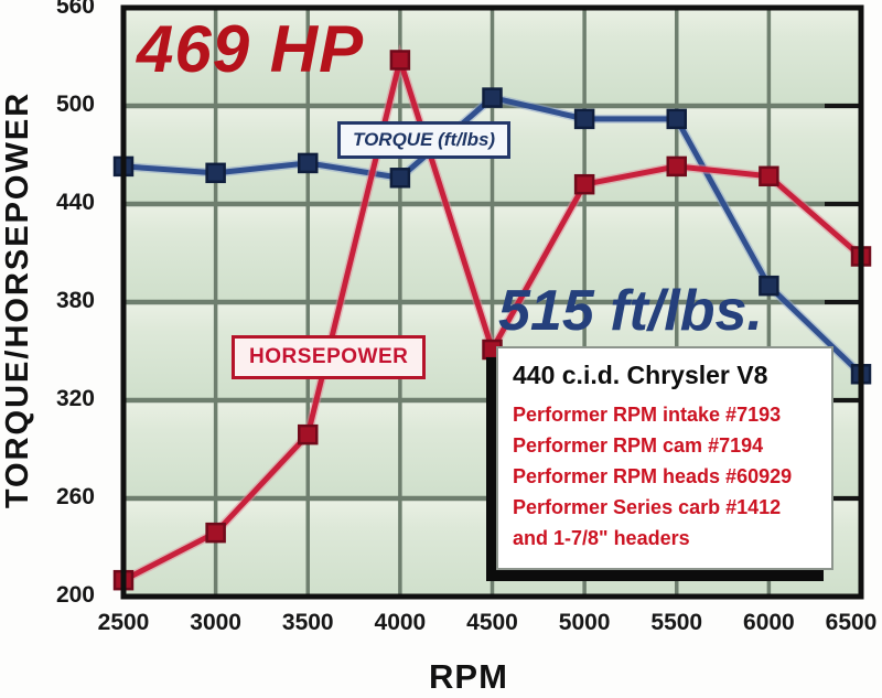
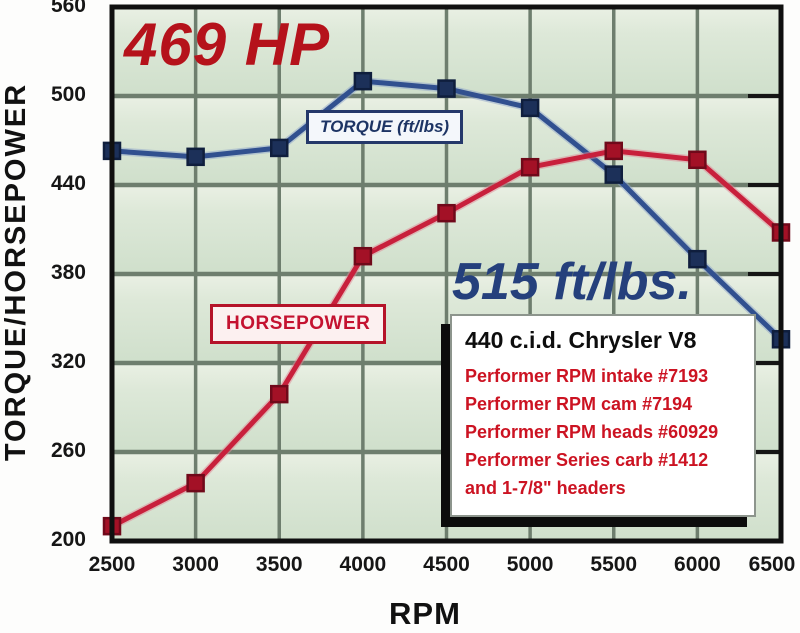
TORQUE (ft/lbs)/4000: 456 -> 510
HORSEPOWER/4000: 528 -> 392
HORSEPOWER/4500: 351 -> 421
TORQUE (ft/lbs)/5500: 492 -> 447
